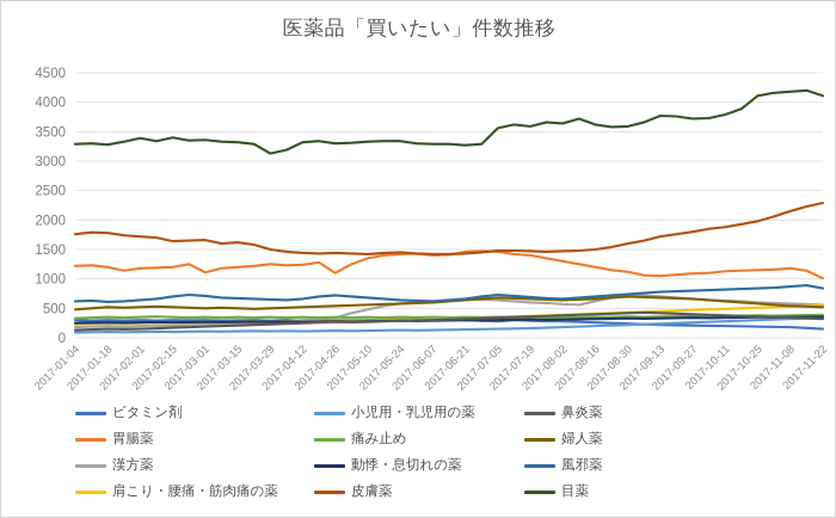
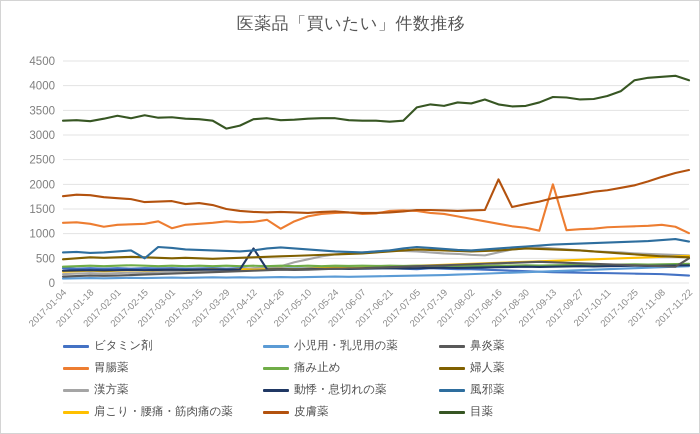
風邪薬/2017-02-15: 700 -> 500
動悸・息切れの薬/2017-04-12: 300 -> 700
皮膚薬/2017-08-16: 1500 -> 2100
胃腸薬/2017-09-13: 1000 -> 2000
鼻炎薬/2017-11-22: 300 -> 500
